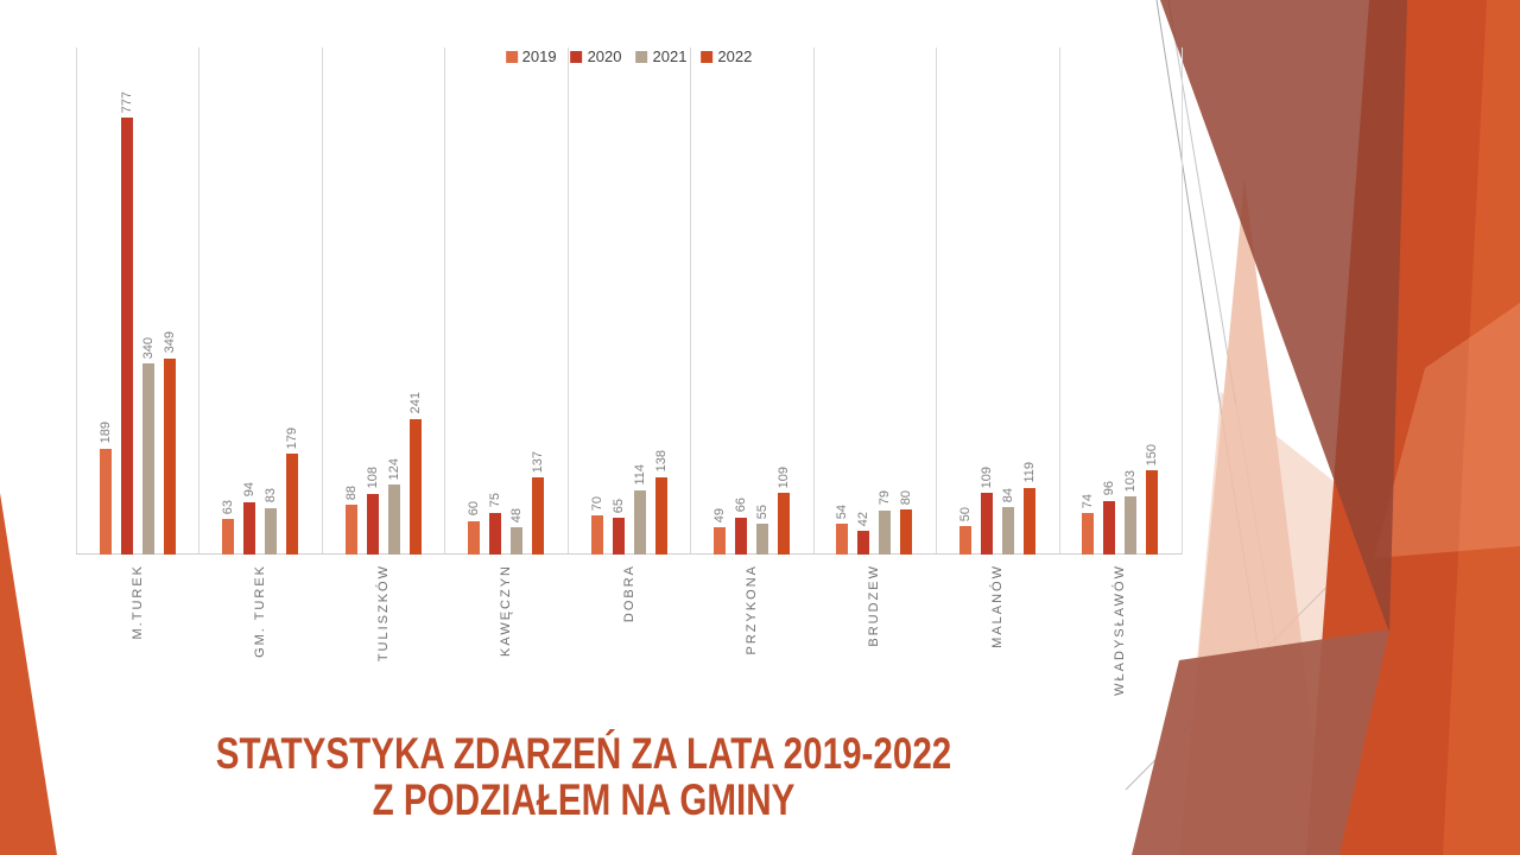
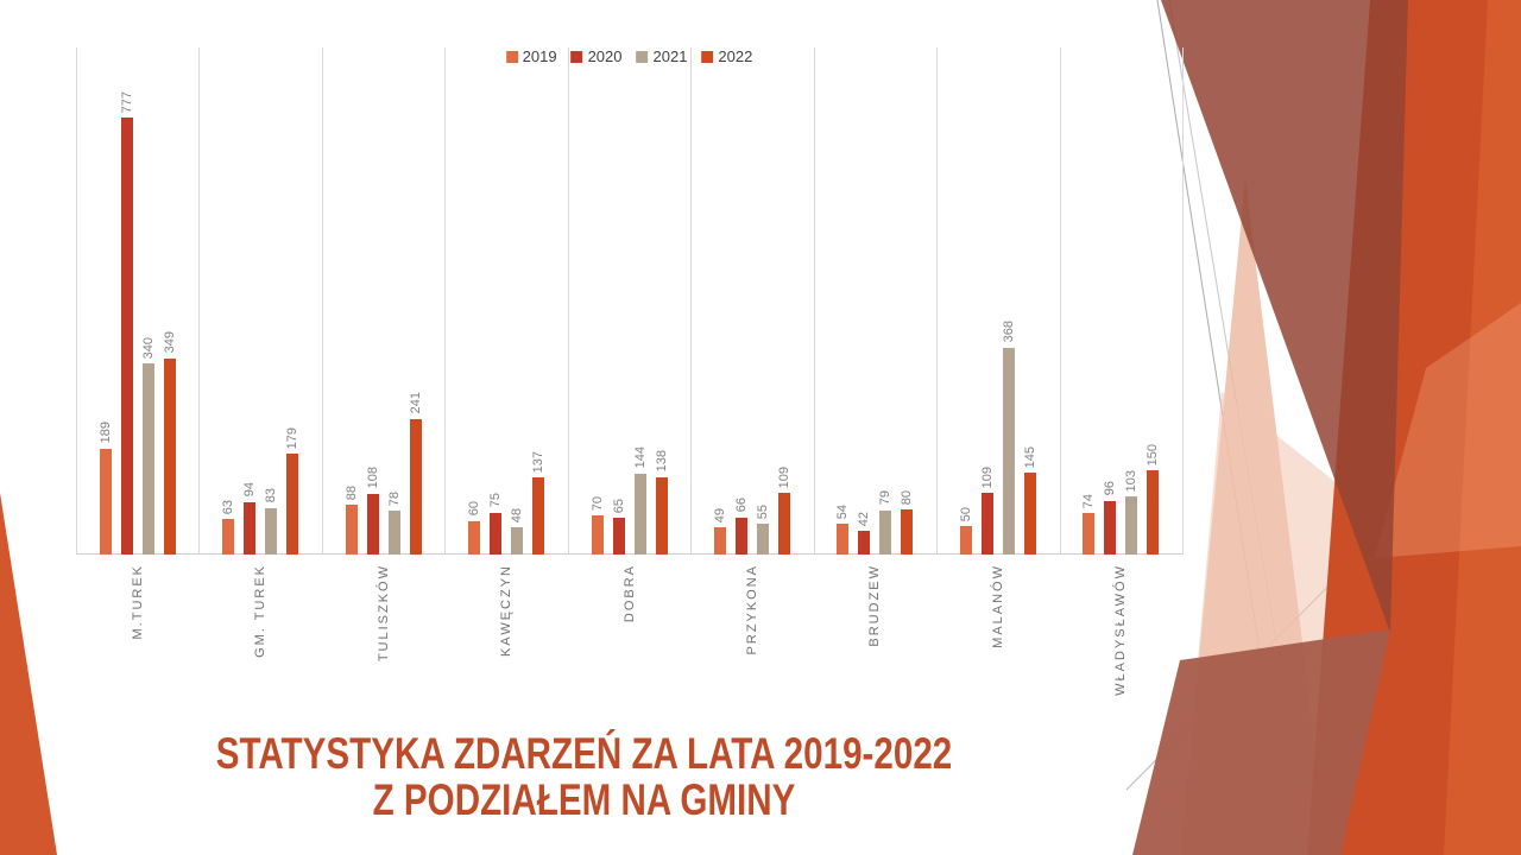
2021/TULISZKÓW: 124 -> 78
2021/DOBRA: 114 -> 144
2021/MALANÓW: 84 -> 368
2022/MALANÓW: 119 -> 145
